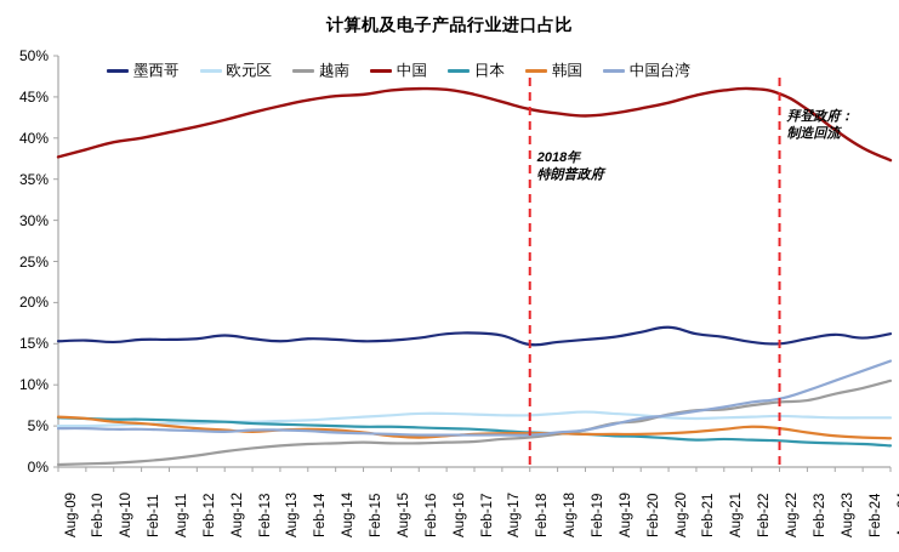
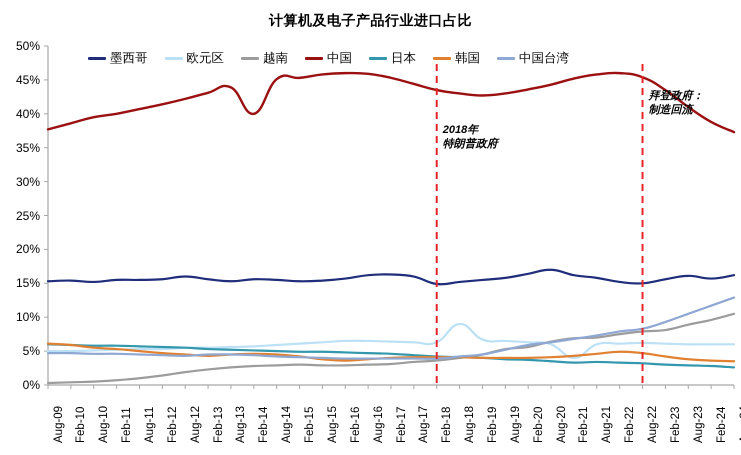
中国/Feb-14: 45% -> 40%
欧元区/Aug-18: 6% -> 9%
欧元区/Feb-21: 6% -> 4%
